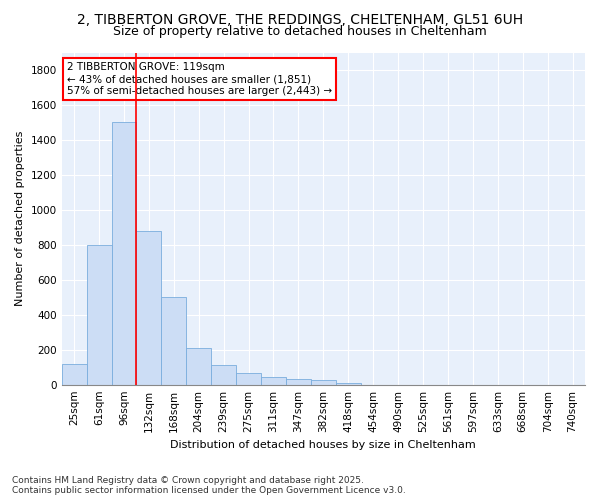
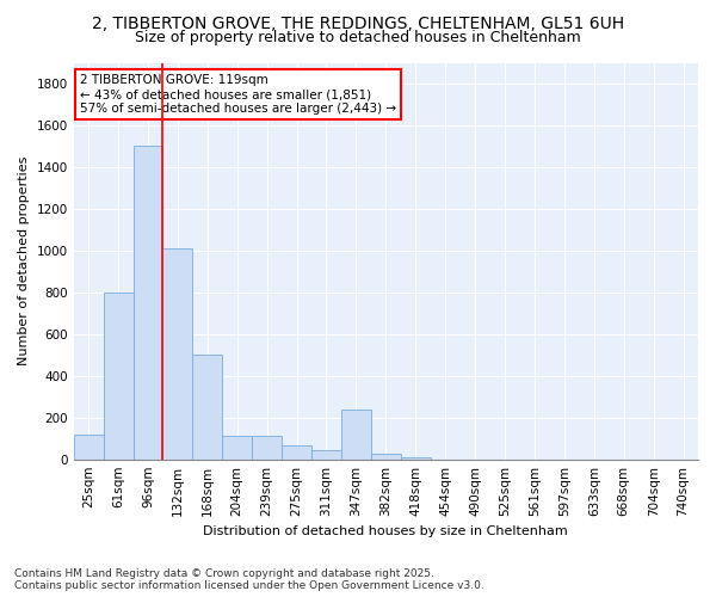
132sqm: 880 -> 1010
204sqm: 210 -> 110
347sqm: 30 -> 240
